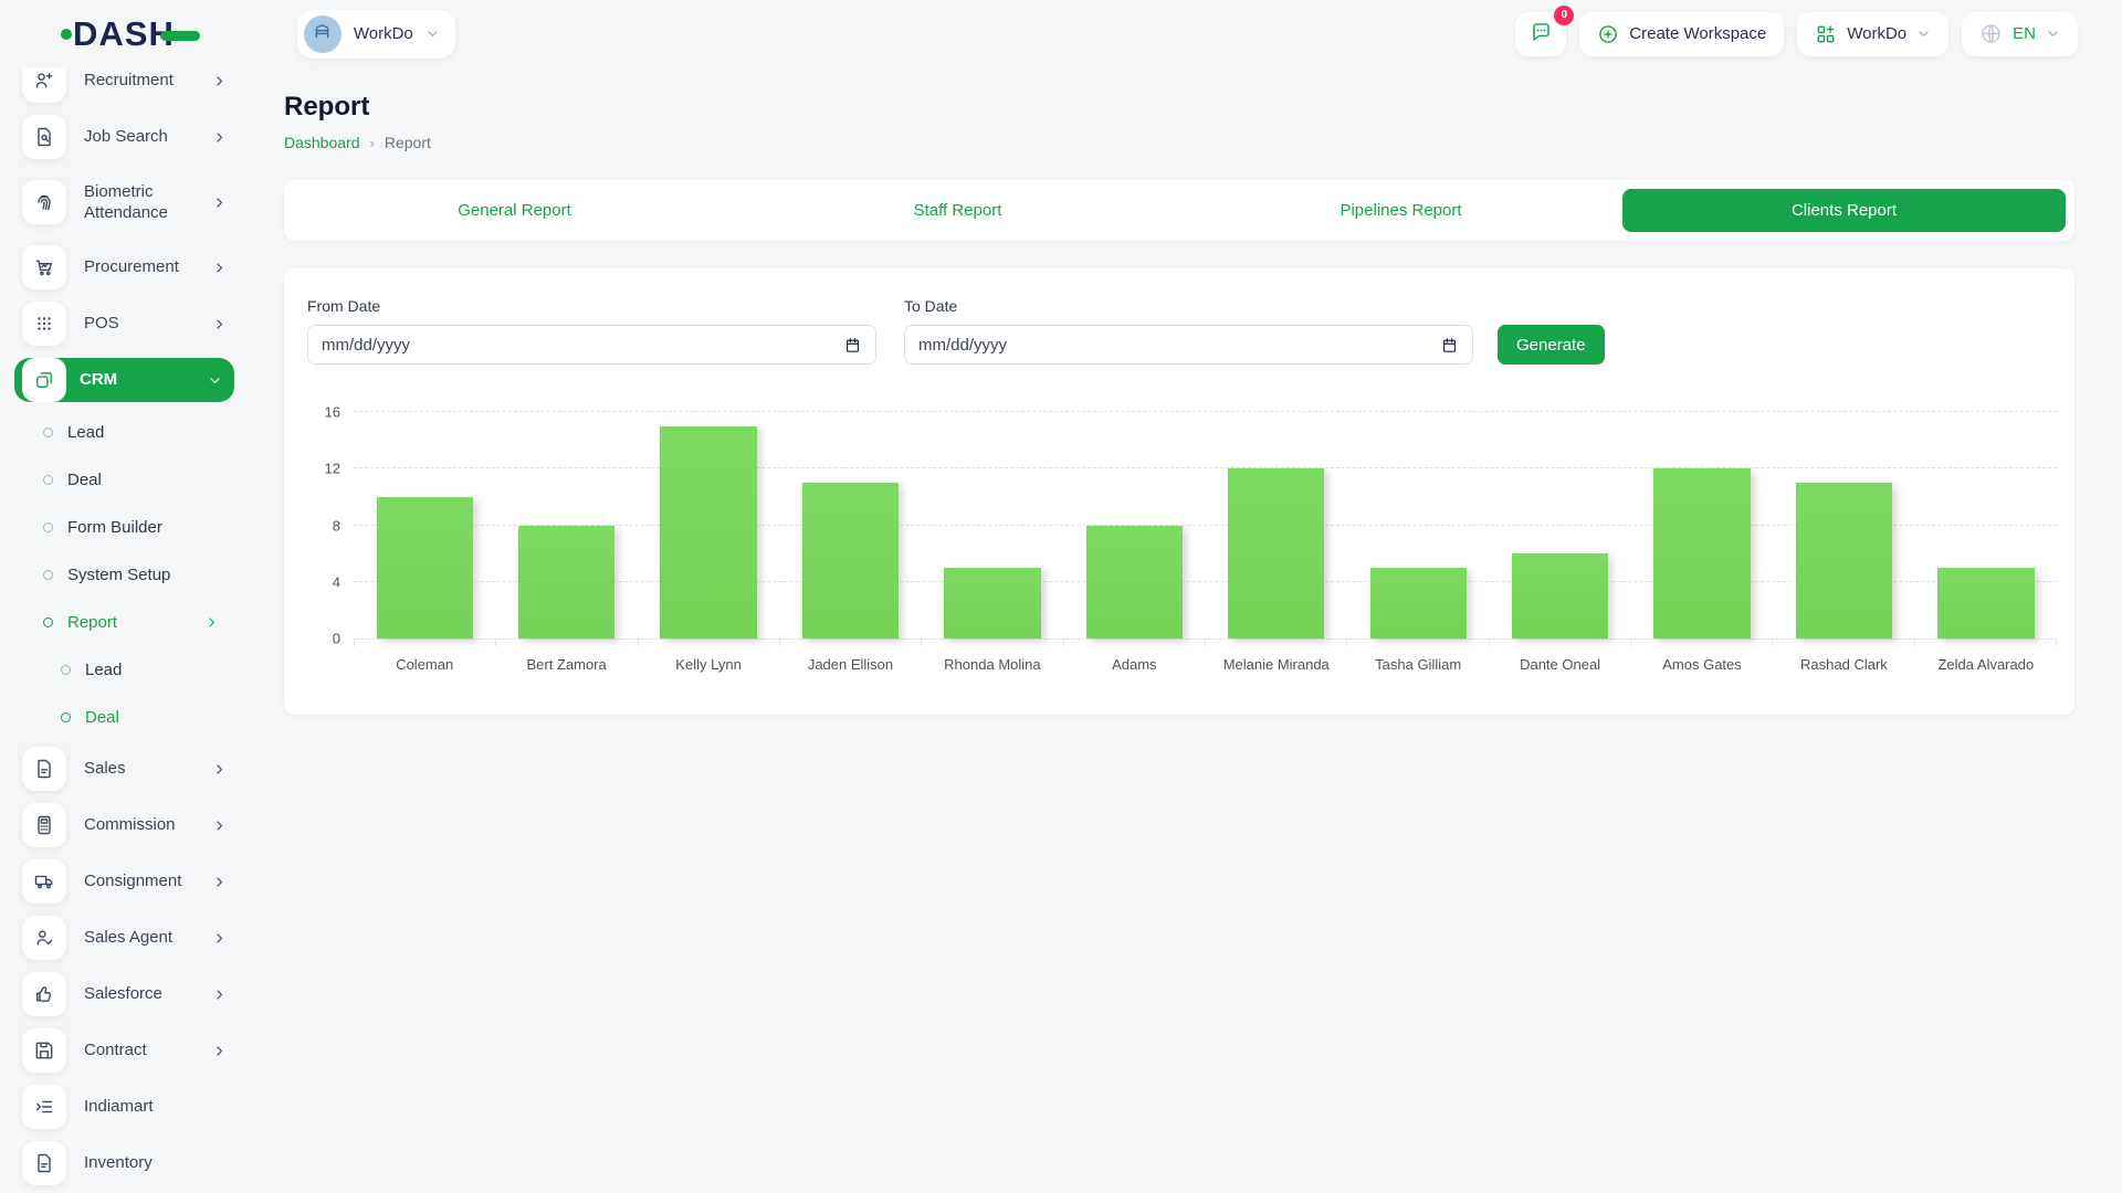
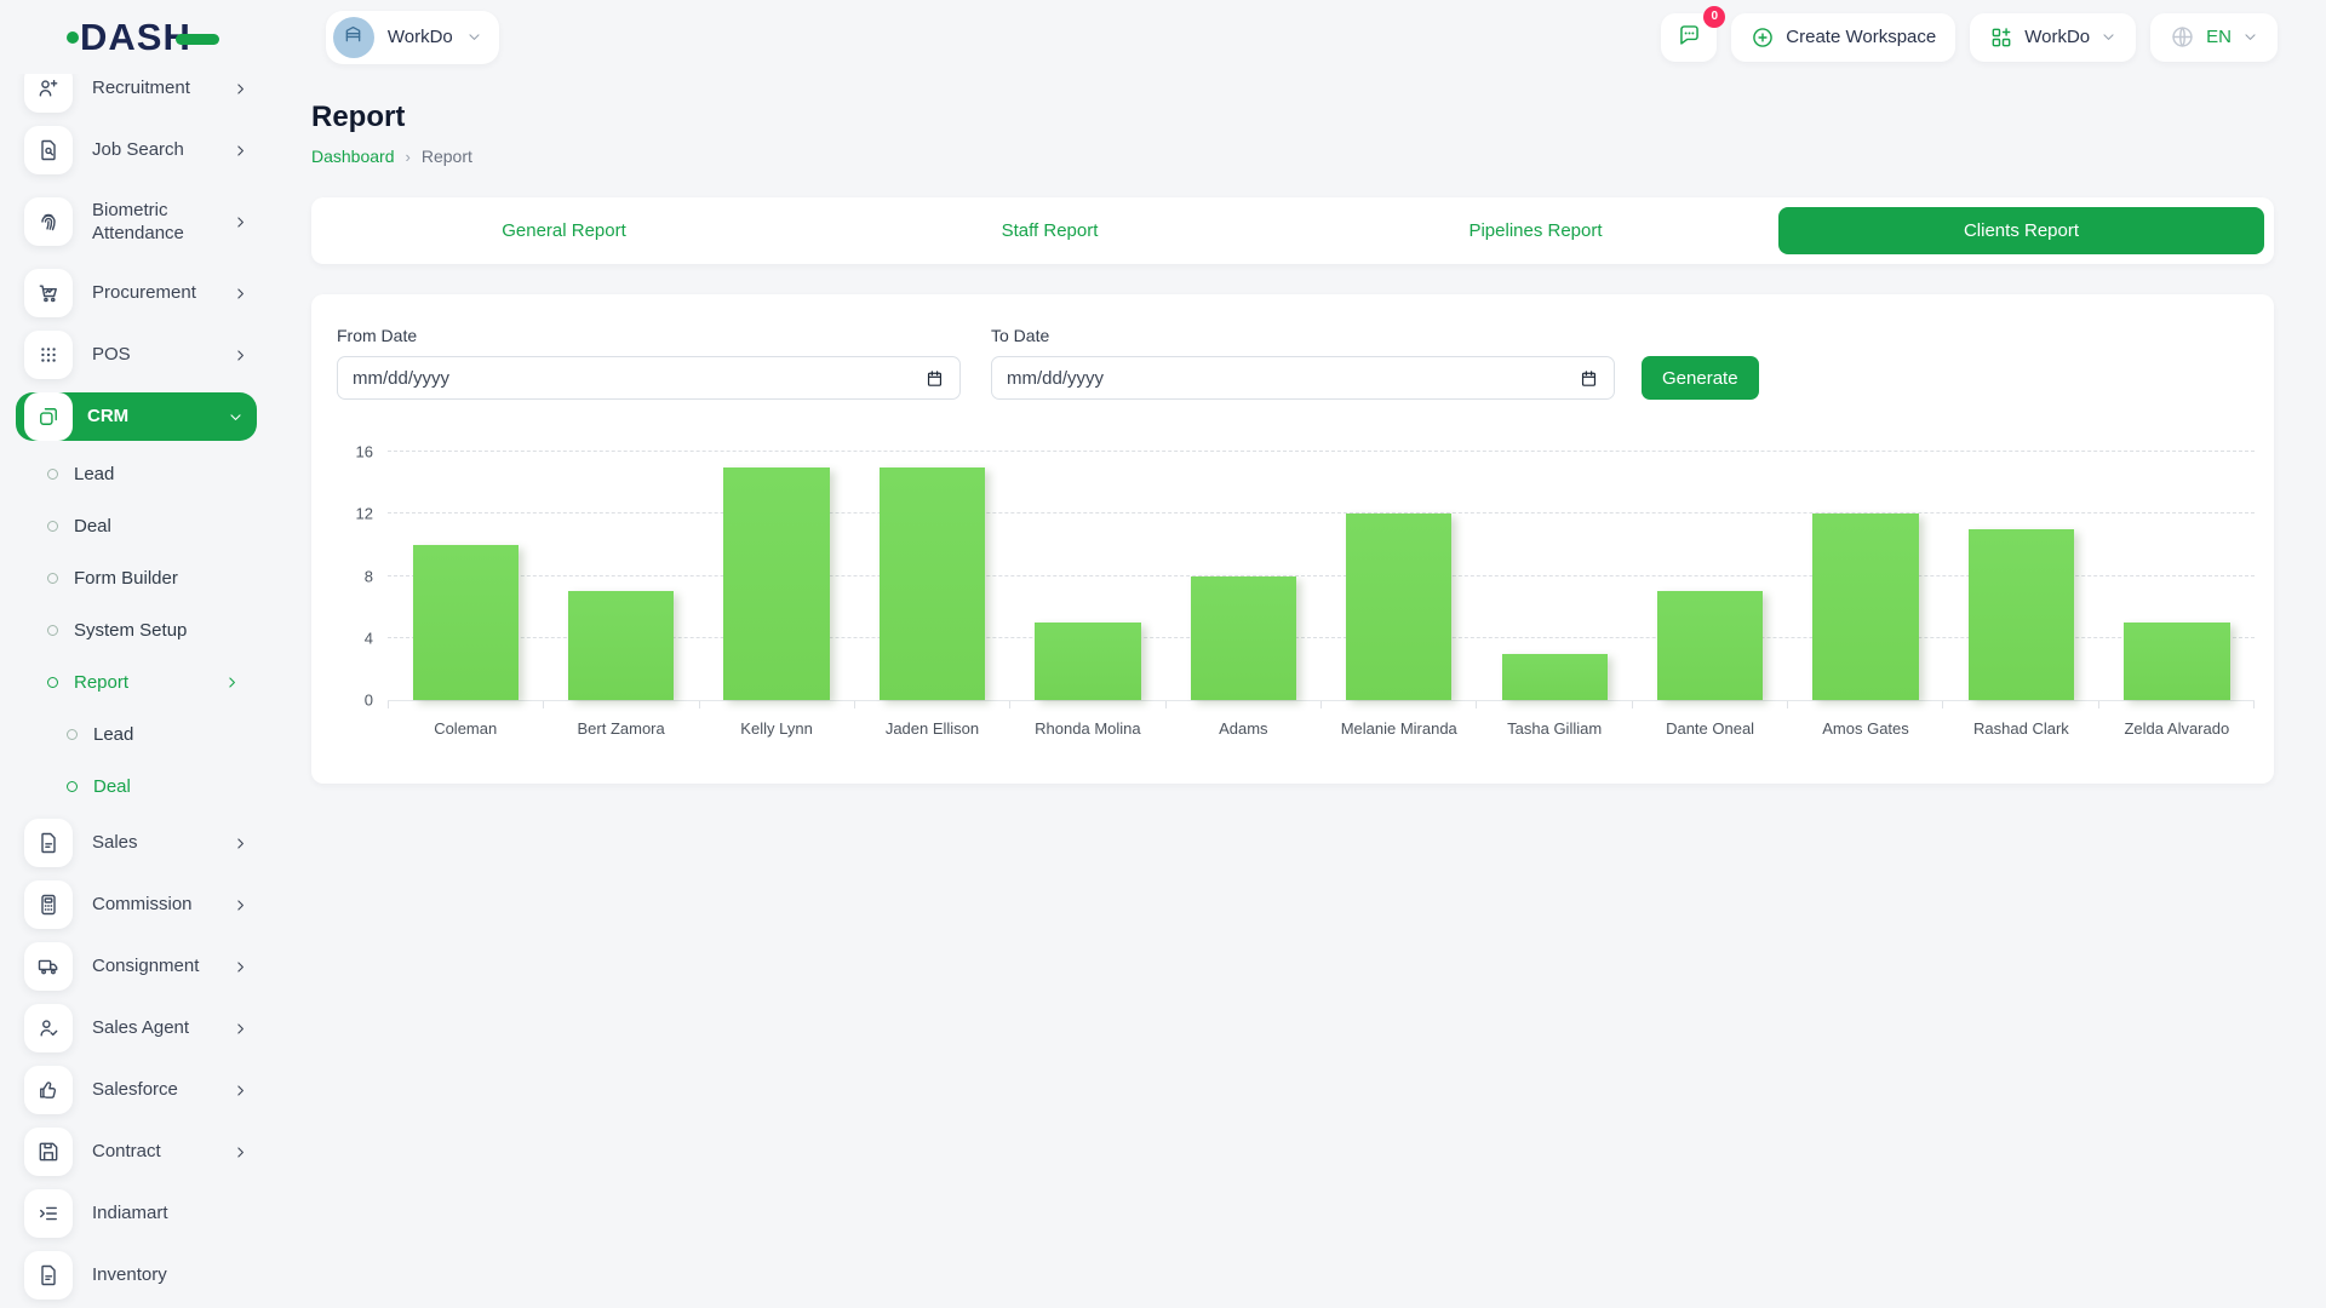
Bert Zamora: 8 -> 7
Jaden Ellison: 11 -> 15
Tasha Gilliam: 5 -> 3
Dante Oneal: 6 -> 7
